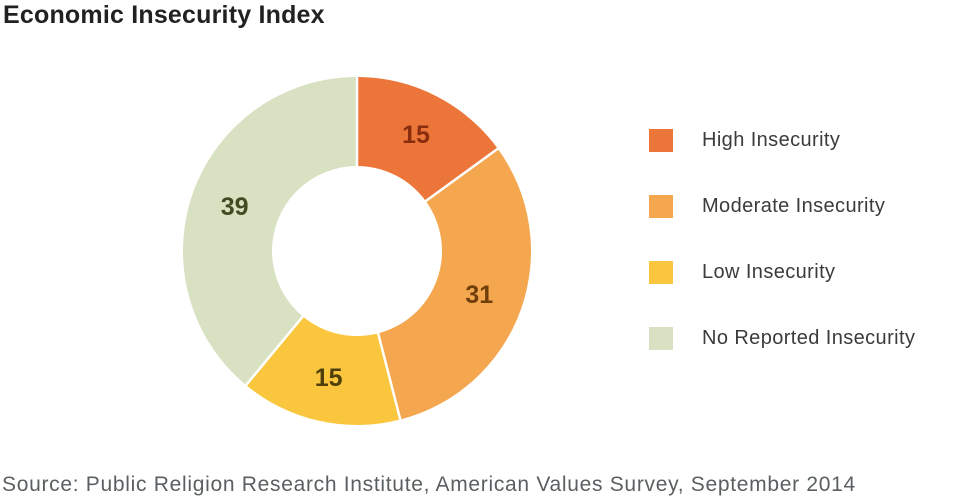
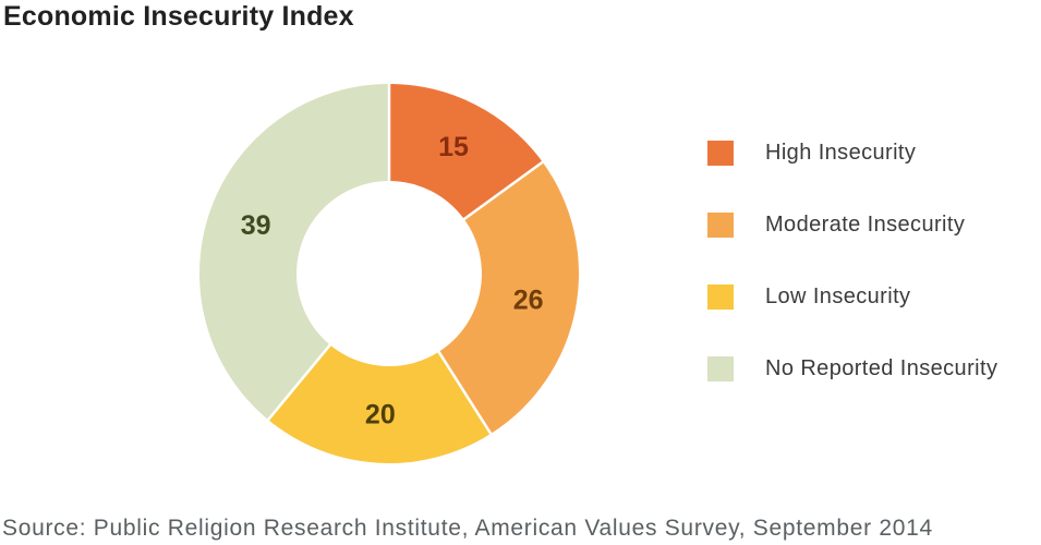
Moderate Insecurity: 31 -> 26
Low Insecurity: 15 -> 20
